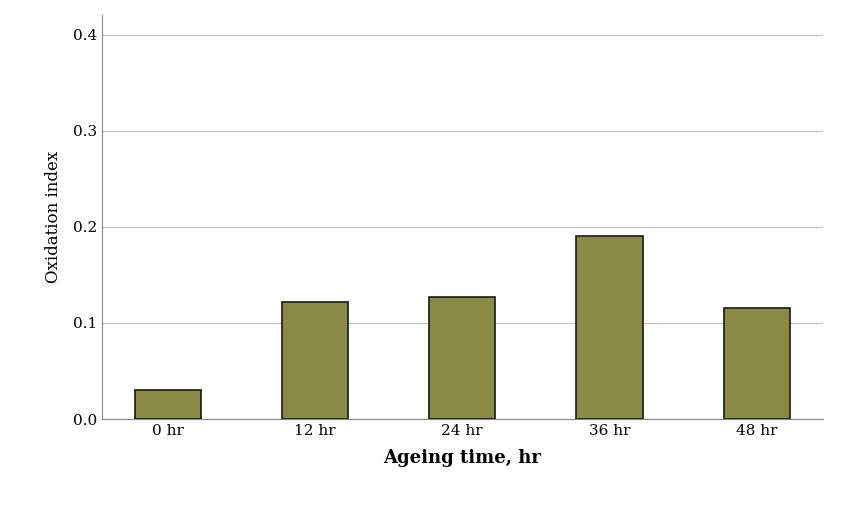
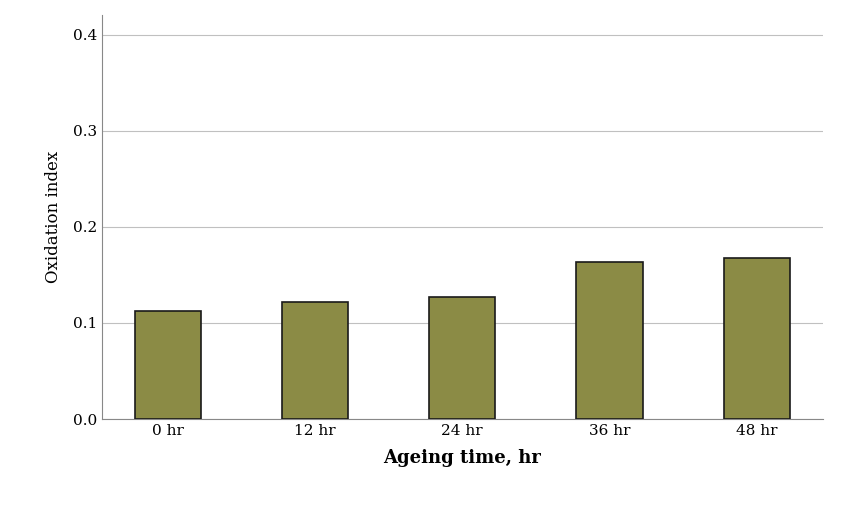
0 hr: 0.030 -> 0.112
36 hr: 0.190 -> 0.163
48 hr: 0.116 -> 0.168
